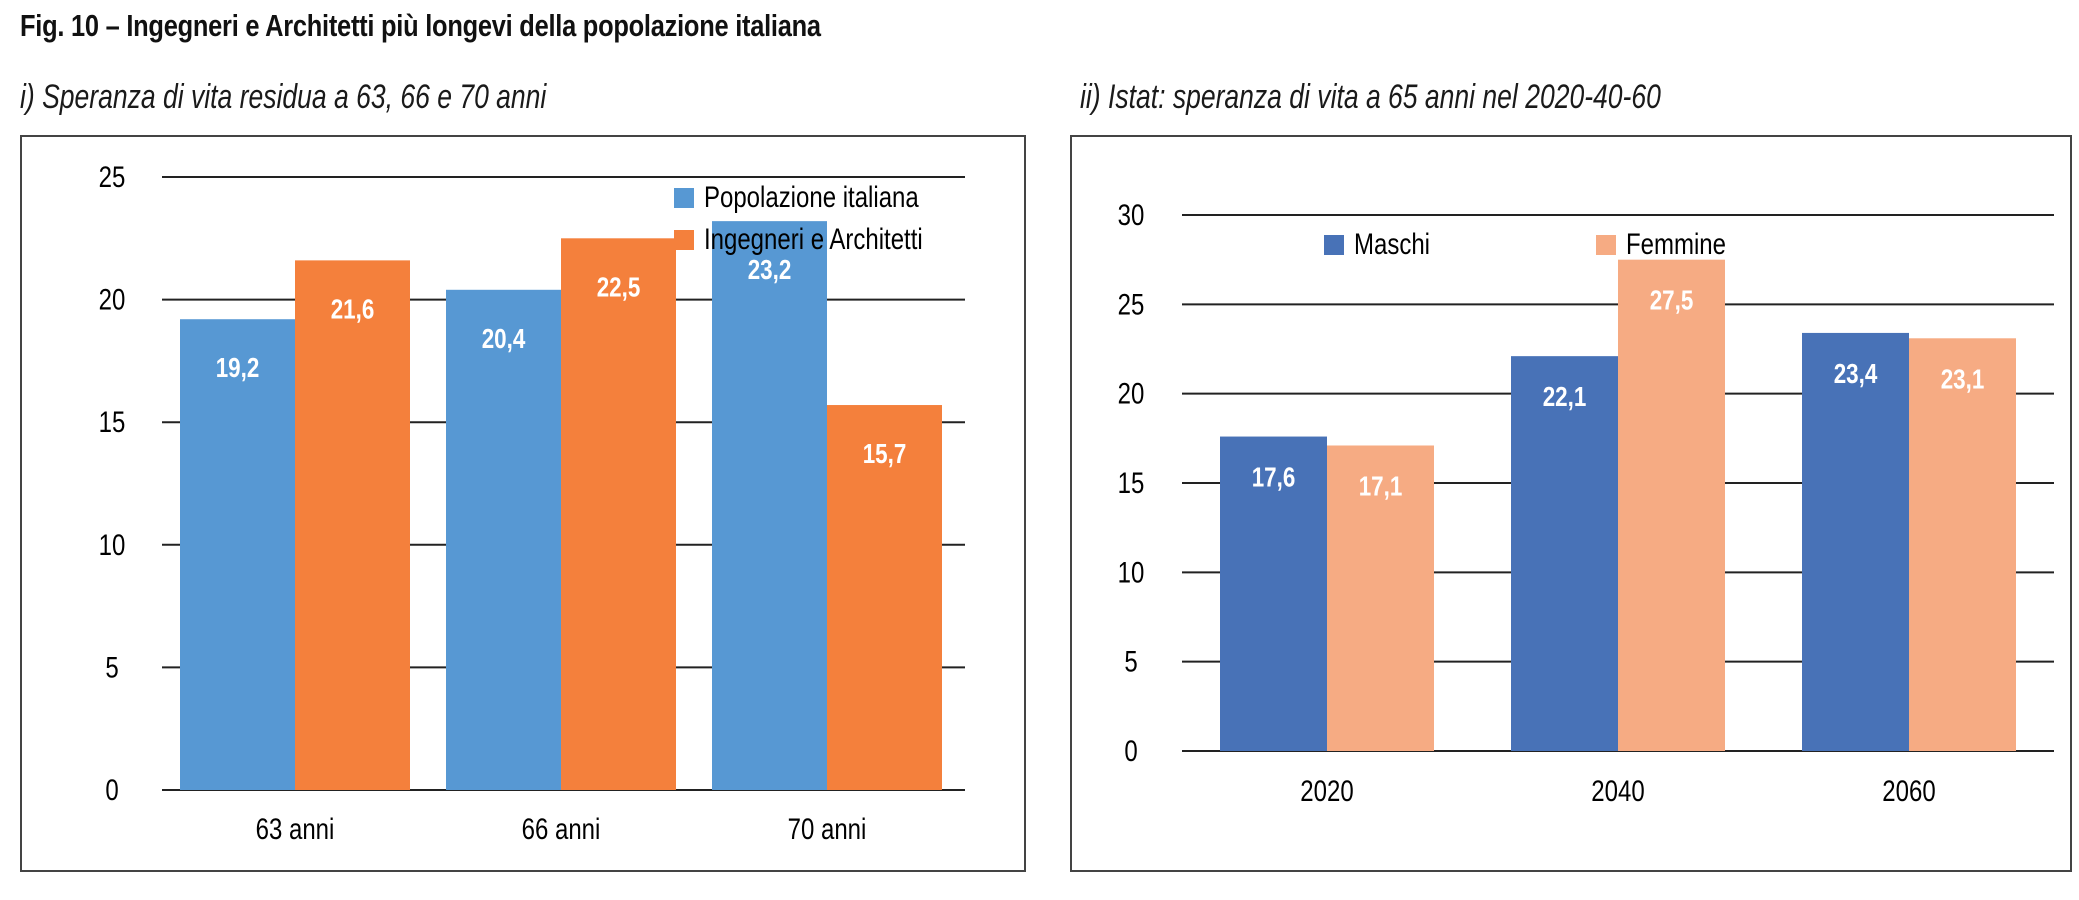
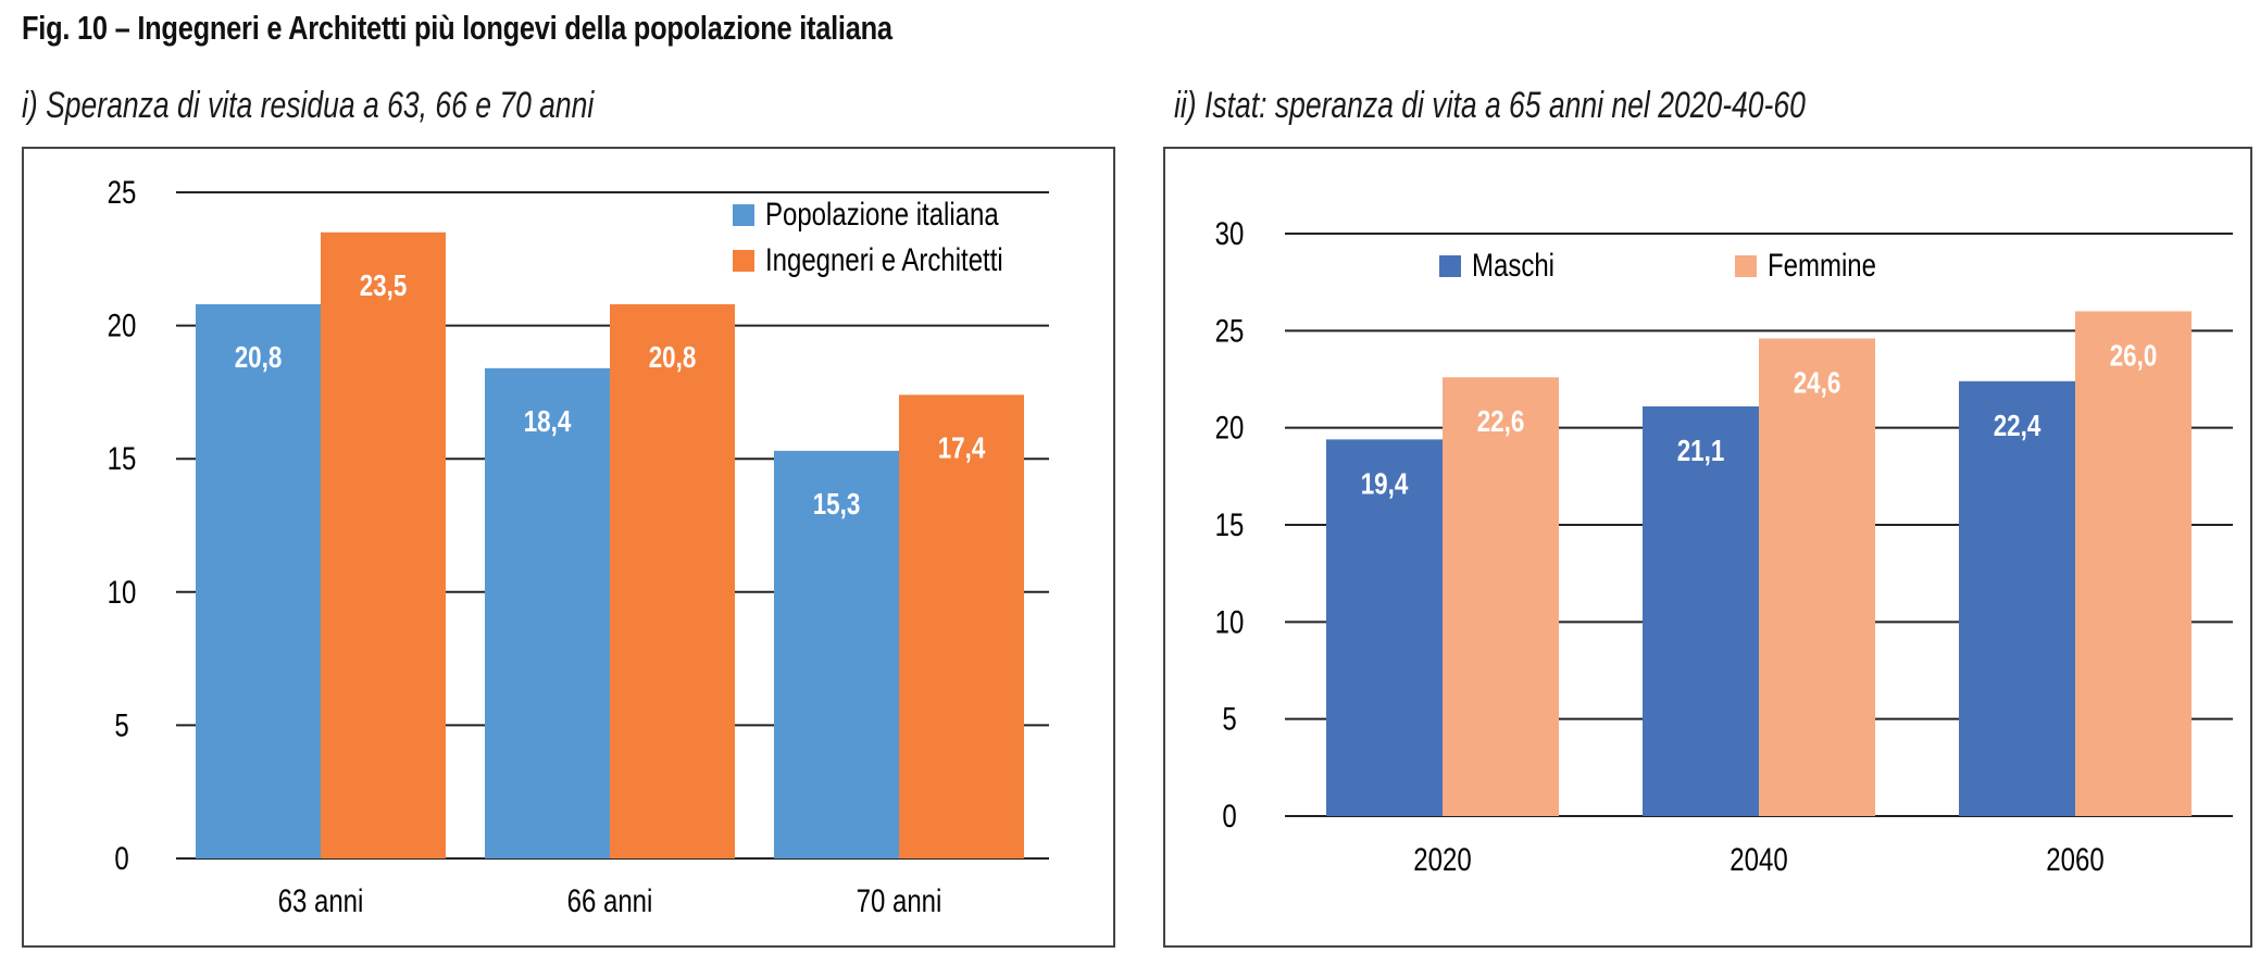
i) Speranza di vita residua a 63, 66 e 70 anni/Popolazione italiana/63 anni: 19,2 -> 20,8
i) Speranza di vita residua a 63, 66 e 70 anni/Ingegneri e Architetti/63 anni: 21,6 -> 23,5
i) Speranza di vita residua a 63, 66 e 70 anni/Popolazione italiana/66 anni: 20,4 -> 18,4
i) Speranza di vita residua a 63, 66 e 70 anni/Ingegneri e Architetti/66 anni: 22,5 -> 20,8
i) Speranza di vita residua a 63, 66 e 70 anni/Popolazione italiana/70 anni: 23,2 -> 15,3
i) Speranza di vita residua a 63, 66 e 70 anni/Ingegneri e Architetti/70 anni: 15,7 -> 17,4
ii) Istat: speranza di vita a 65 anni nel 2020-40-60/Maschi/2020: 17,6 -> 19,4
ii) Istat: speranza di vita a 65 anni nel 2020-40-60/Femmine/2020: 17,1 -> 22,6
ii) Istat: speranza di vita a 65 anni nel 2020-40-60/Maschi/2040: 22,1 -> 21,1
ii) Istat: speranza di vita a 65 anni nel 2020-40-60/Femmine/2040: 27,5 -> 24,6
ii) Istat: speranza di vita a 65 anni nel 2020-40-60/Maschi/2060: 23,4 -> 22,4
ii) Istat: speranza di vita a 65 anni nel 2020-40-60/Femmine/2060: 23,1 -> 26,0
